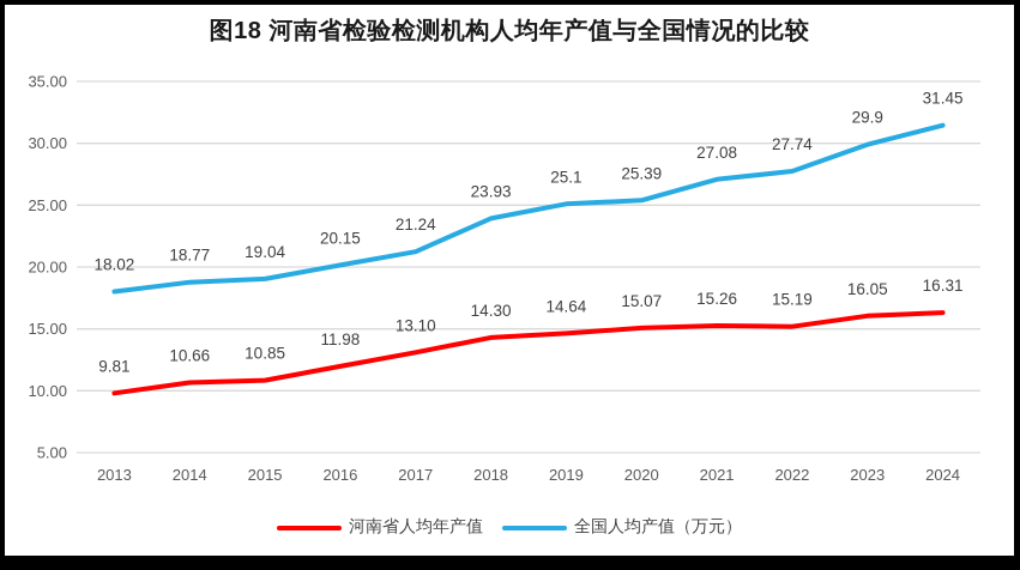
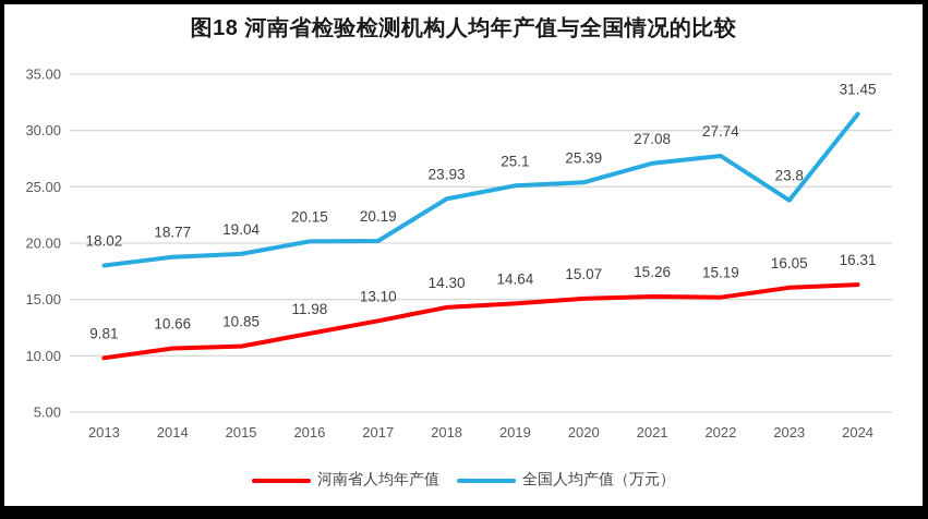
全国人均产值（万元）/2017: 21.24 -> 20.19
全国人均产值（万元）/2023: 29.9 -> 23.8
